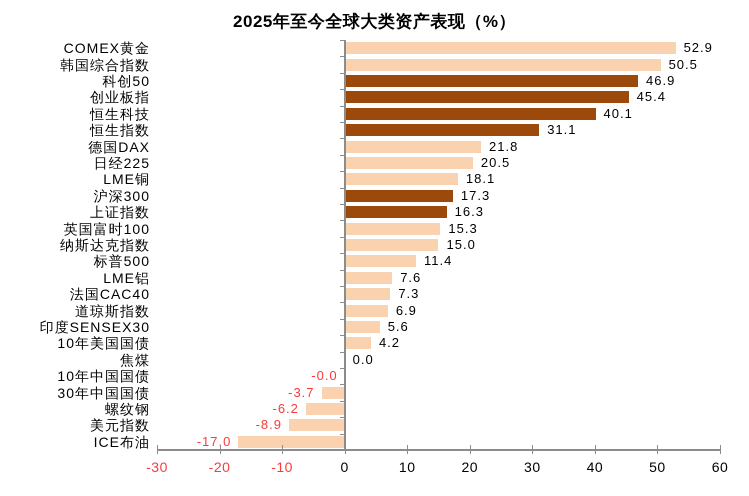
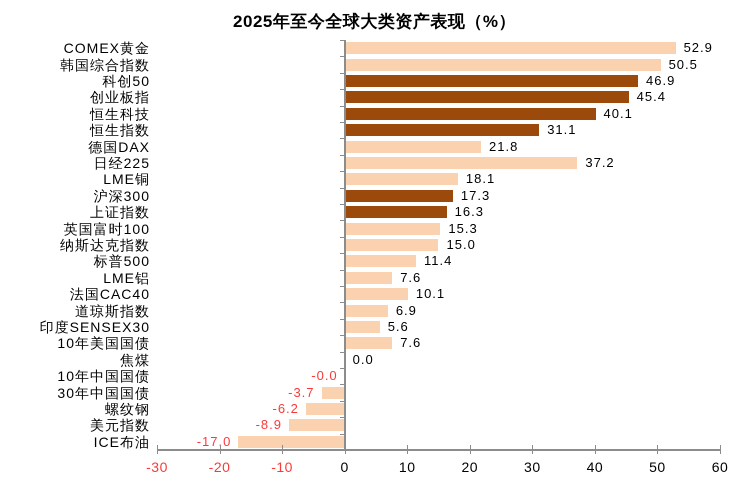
日经225: 20.5 -> 37.2
法国CAC40: 7.3 -> 10.1
10年美国国债: 4.2 -> 7.6
